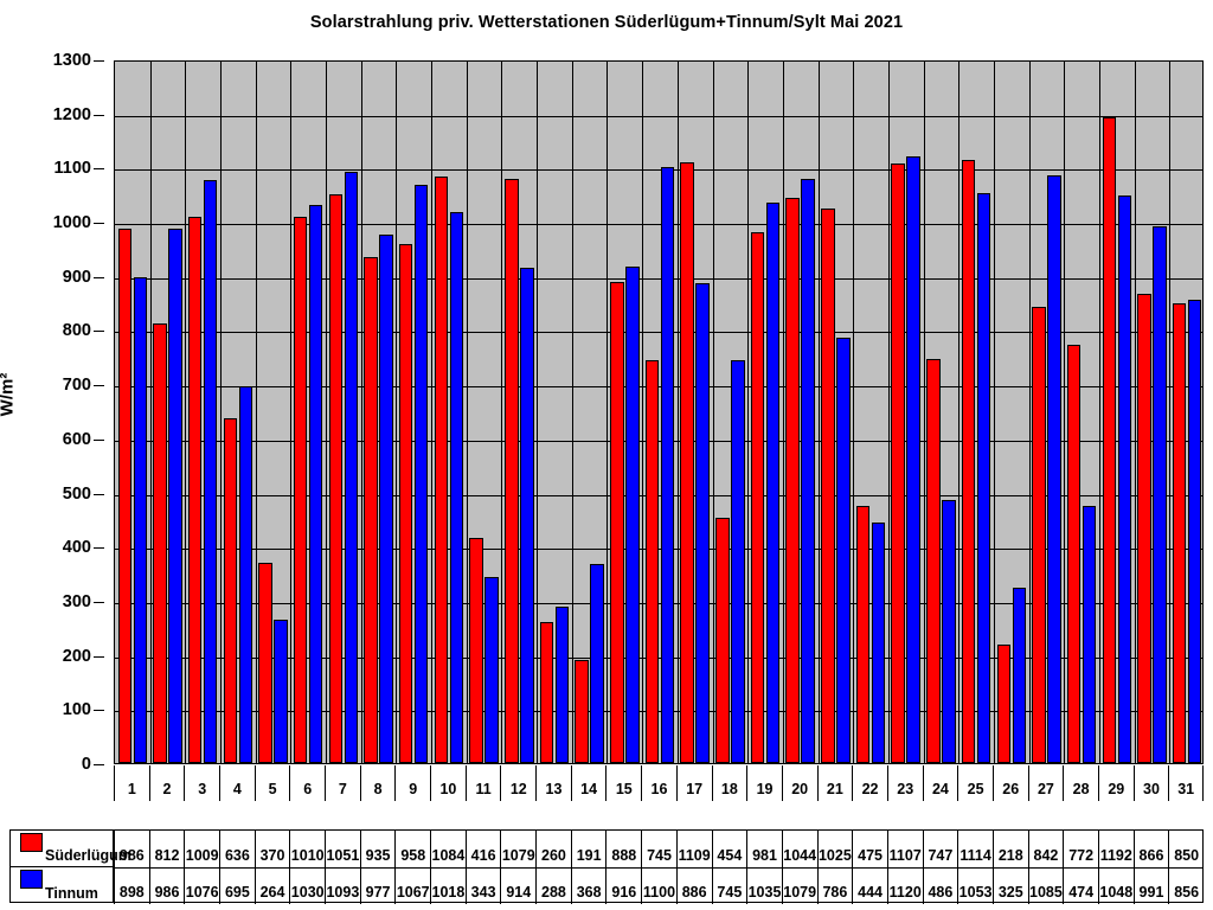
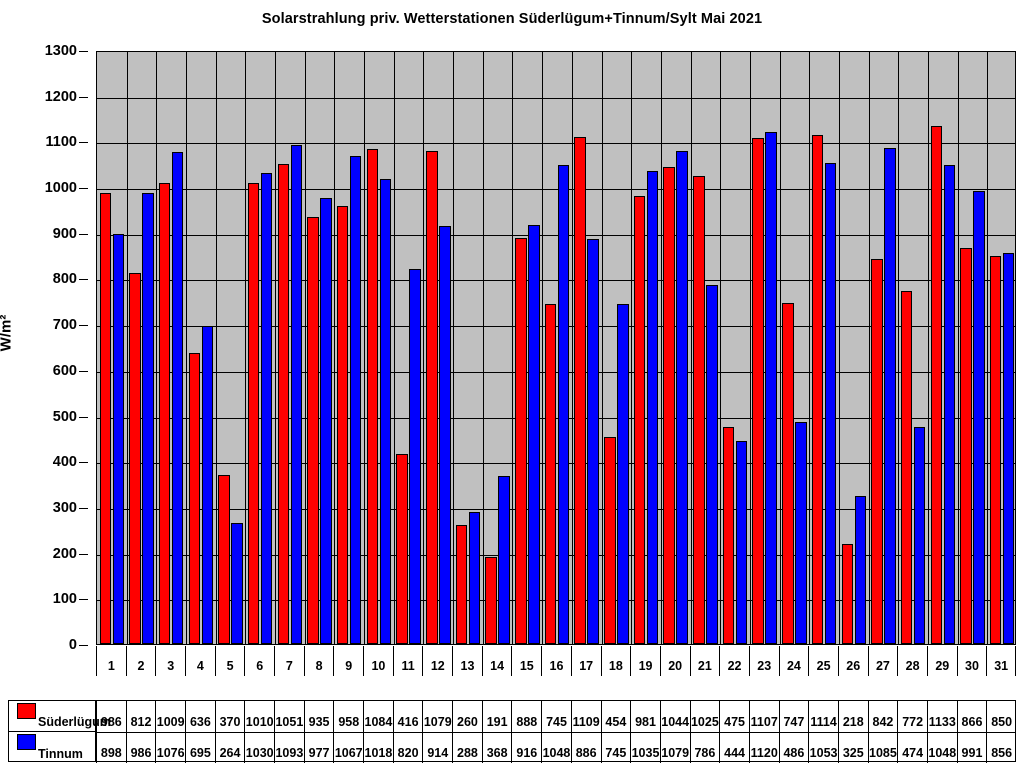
Tinnum/11: 343 -> 820
Tinnum/16: 1100 -> 1048
Süderlügum/29: 1192 -> 1133
